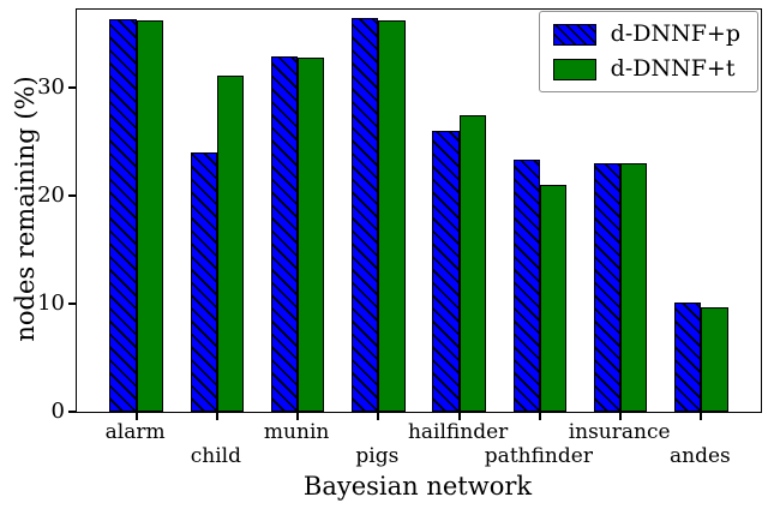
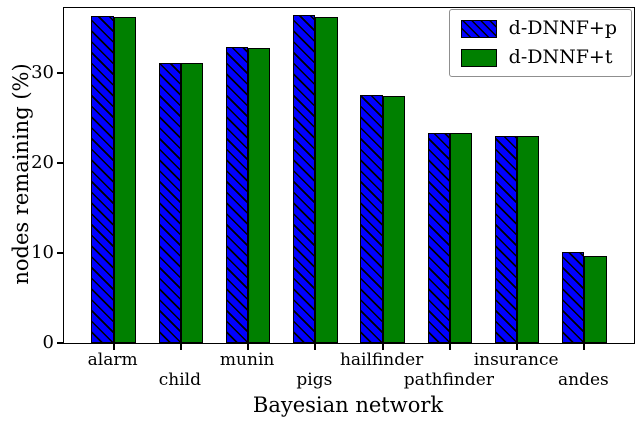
d-DNNF+p/child: 24 -> 31
d-DNNF+p/hailfinder: 26 -> 28
d-DNNF+t/pathfinder: 21 -> 23
